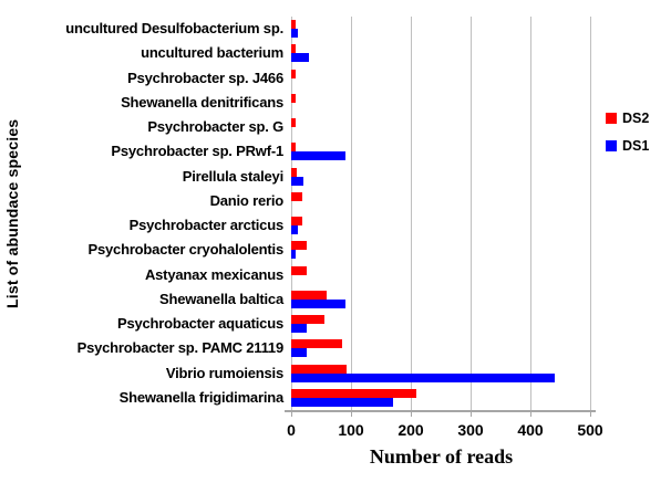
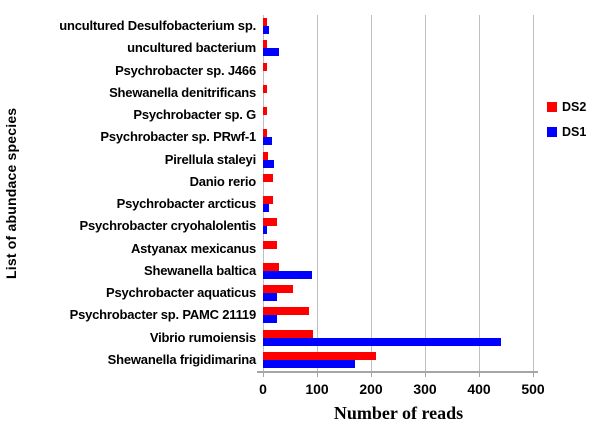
DS1/Psychrobacter sp. PRwf-1: 90 -> 20
DS2/Shewanella baltica: 60 -> 30
